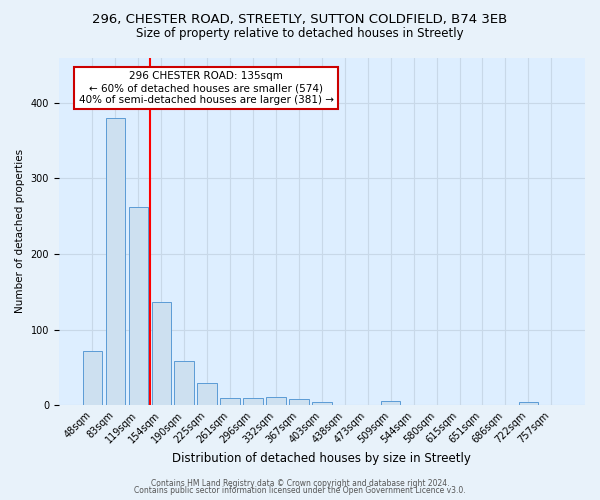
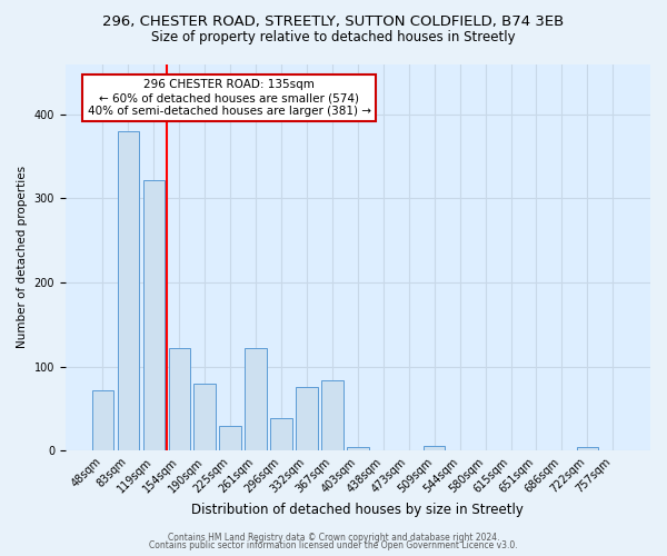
119sqm: 262 -> 322
154sqm: 136 -> 122
190sqm: 59 -> 80
261sqm: 10 -> 122
296sqm: 10 -> 38
332sqm: 11 -> 76
367sqm: 8 -> 84
